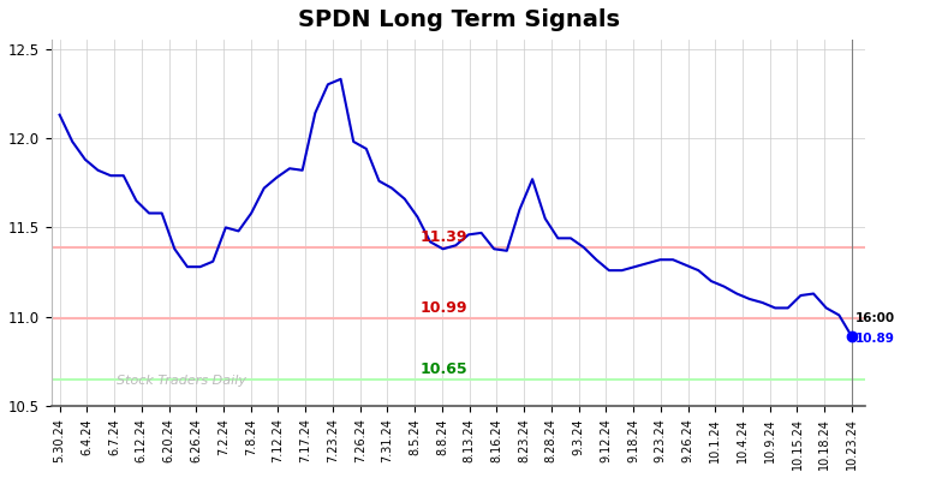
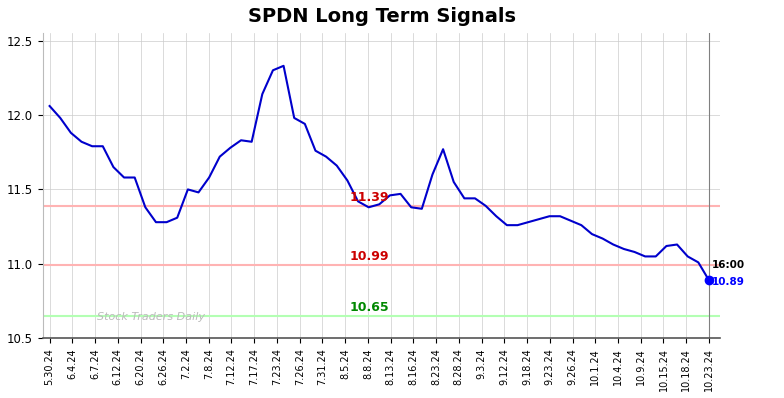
5.30.24: 12.13 -> 12.06
